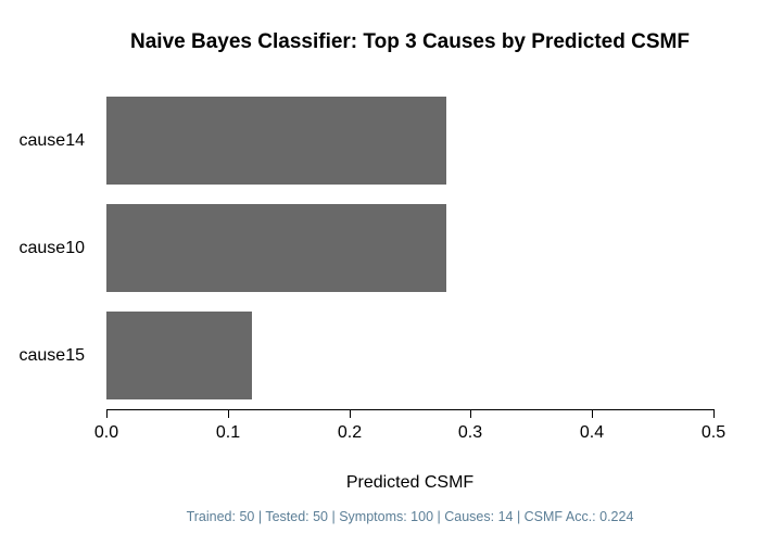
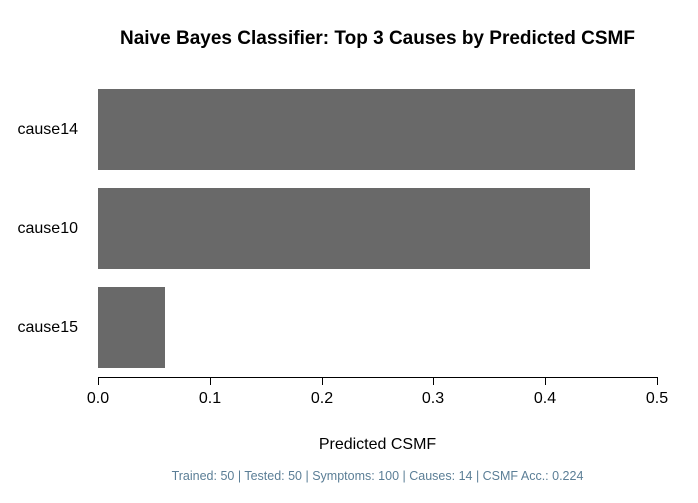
cause14: 0.28 -> 0.48
cause10: 0.28 -> 0.44
cause15: 0.12 -> 0.06
